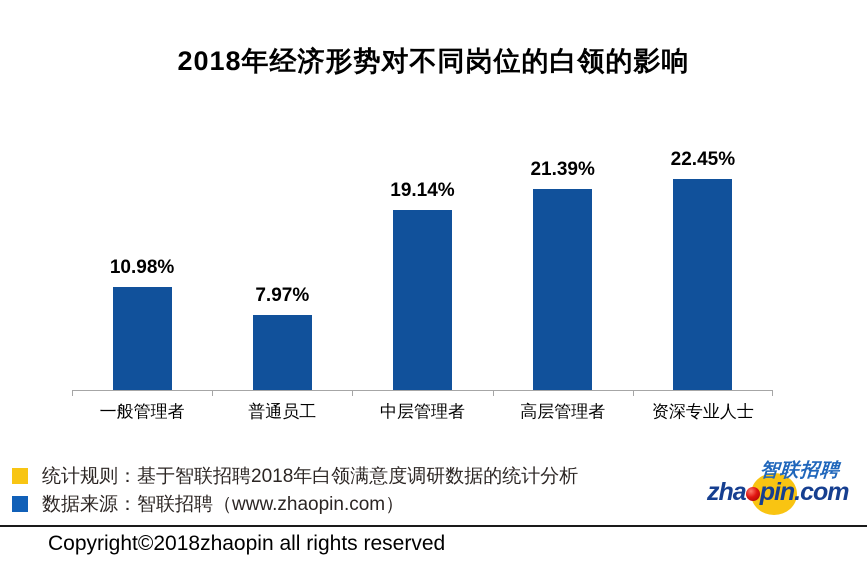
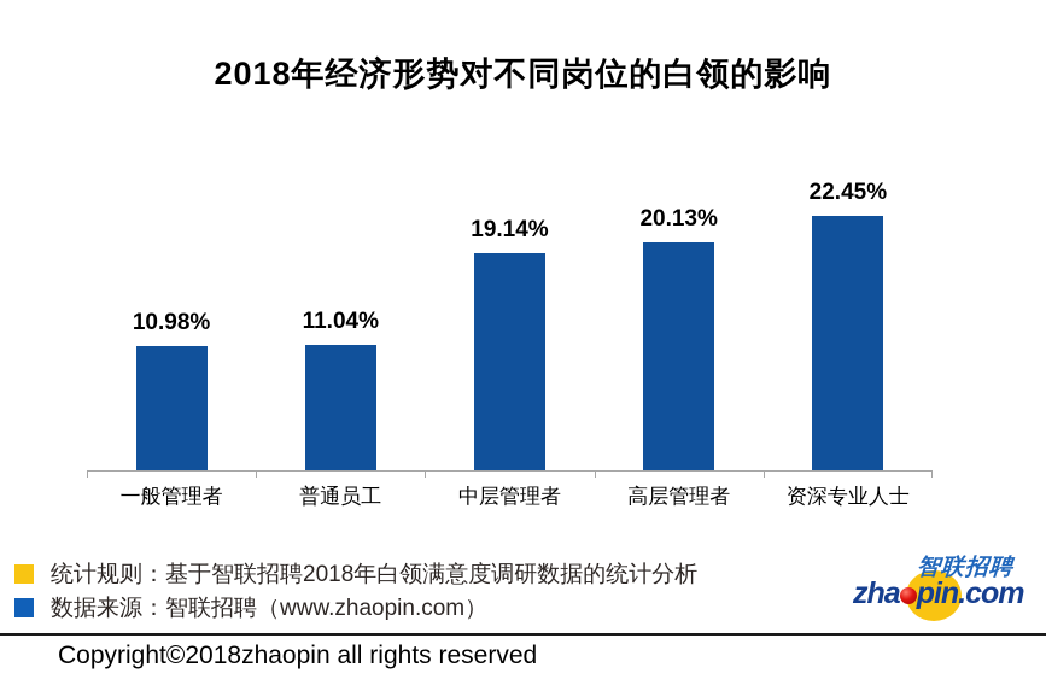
普通员工: 7.97% -> 11.04%
高层管理者: 21.39% -> 20.13%
